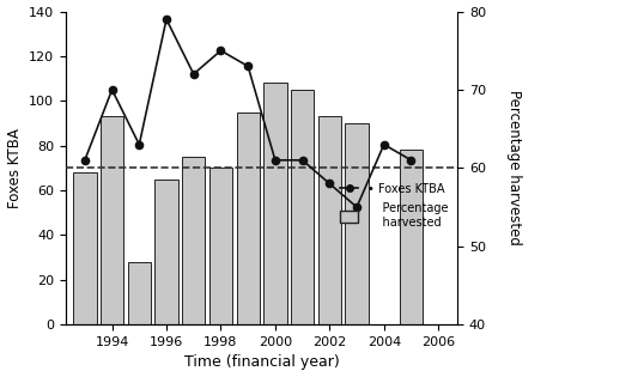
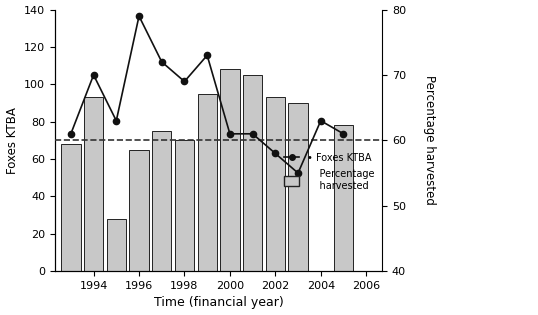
• Foxes KTBA/1998: 75 -> 69
